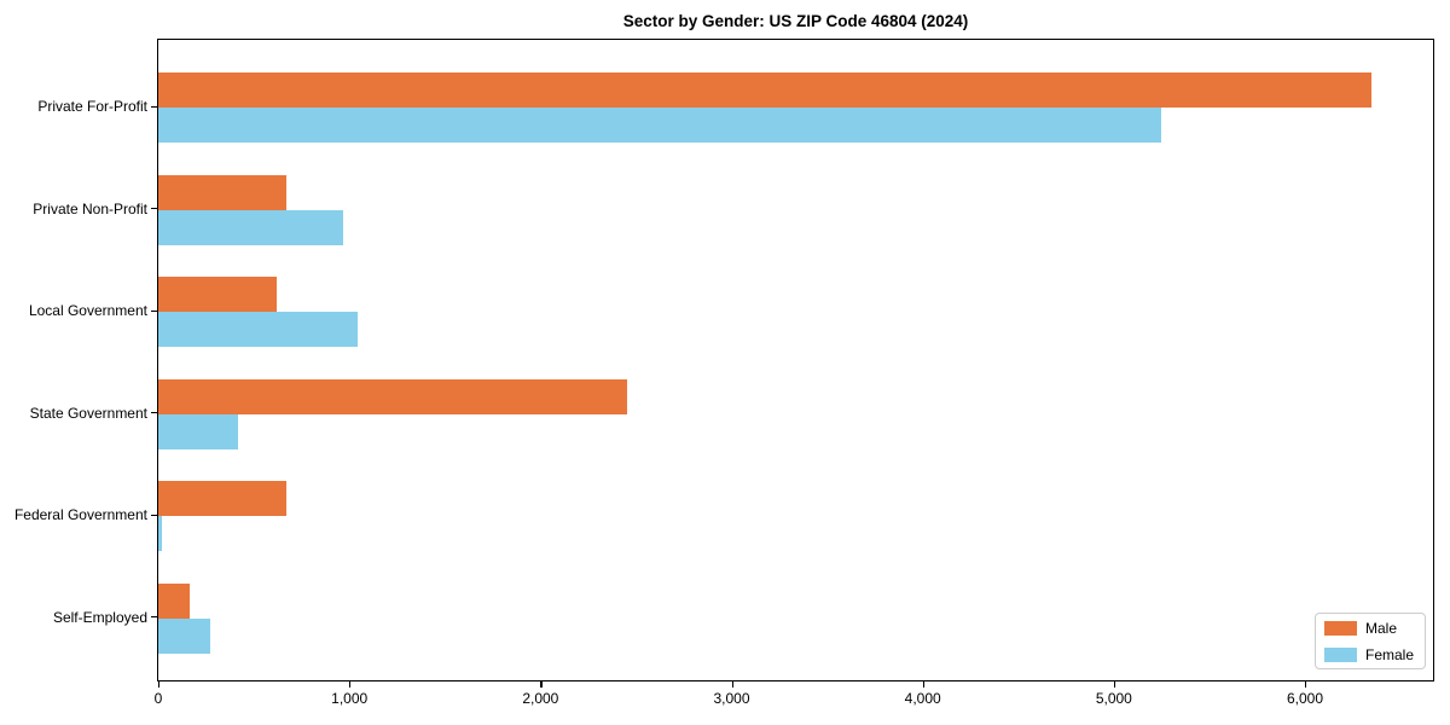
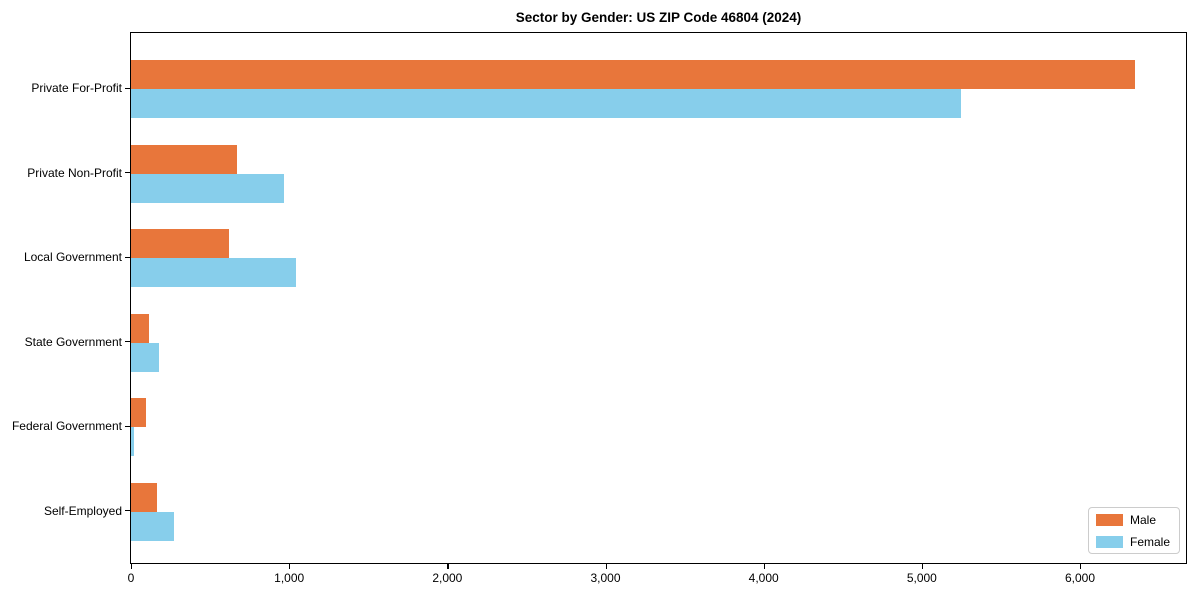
Male/State Government: 2450 -> 120
Female/State Government: 420 -> 180
Male/Federal Government: 670 -> 100
